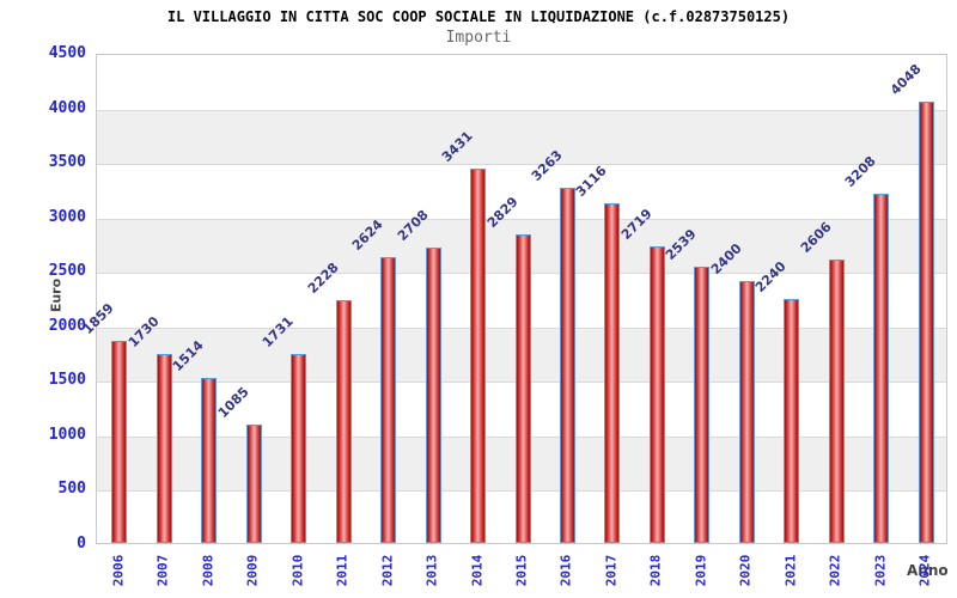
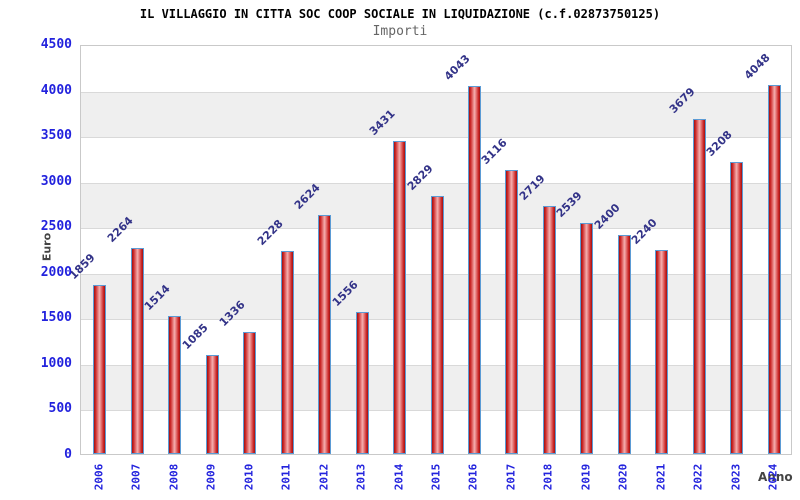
2007: 1730 -> 2264
2010: 1731 -> 1336
2013: 2708 -> 1556
2016: 3263 -> 4043
2022: 2606 -> 3679
